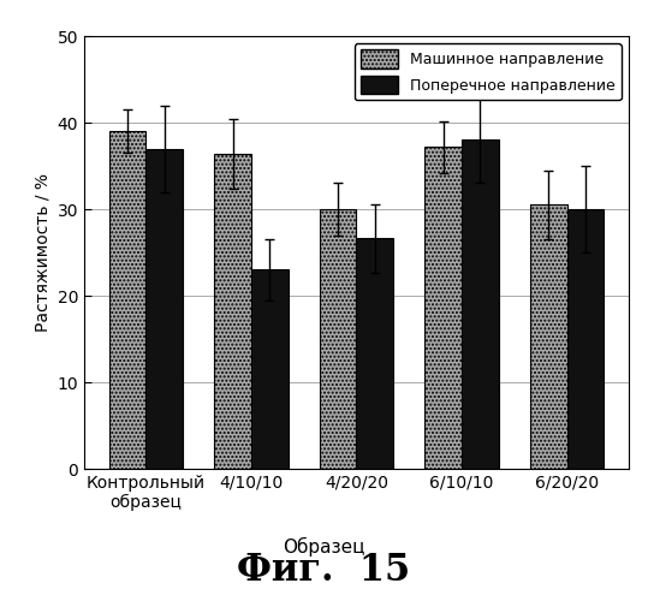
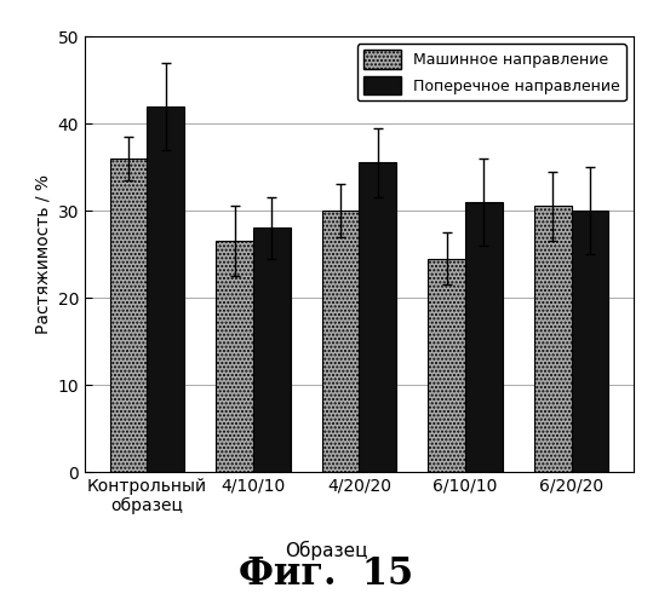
Машинное направление/Контрольный образец: 39.0 -> 36.0
Поперечное направление/Контрольный образец: 37.0 -> 42.0
Машинное направление/4/10/10: 36.4 -> 26.5
Поперечное направление/4/10/10: 23.0 -> 28.0
Поперечное направление/4/20/20: 26.6 -> 35.5
Машинное направление/6/10/10: 37.2 -> 24.5
Поперечное направление/6/10/10: 38.0 -> 31.0
